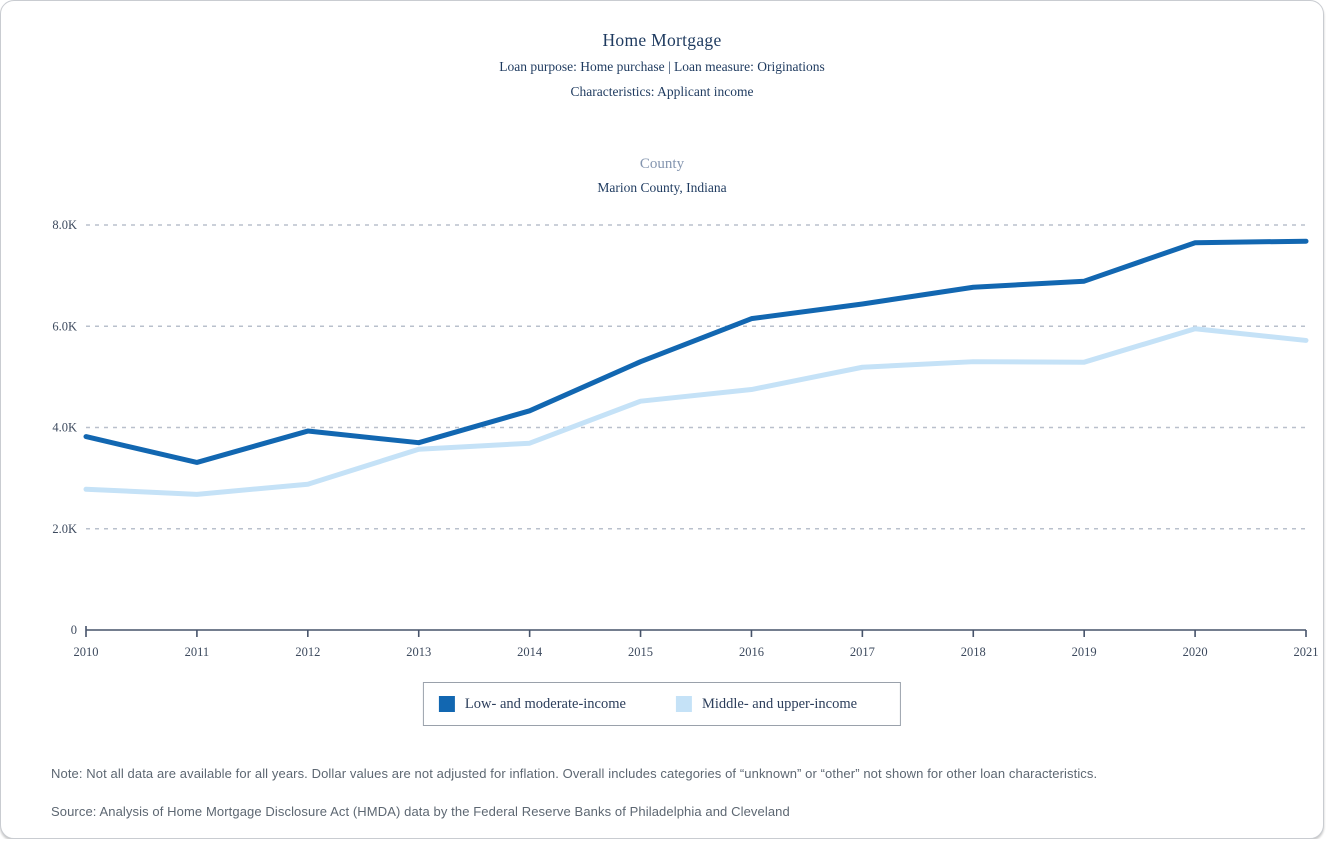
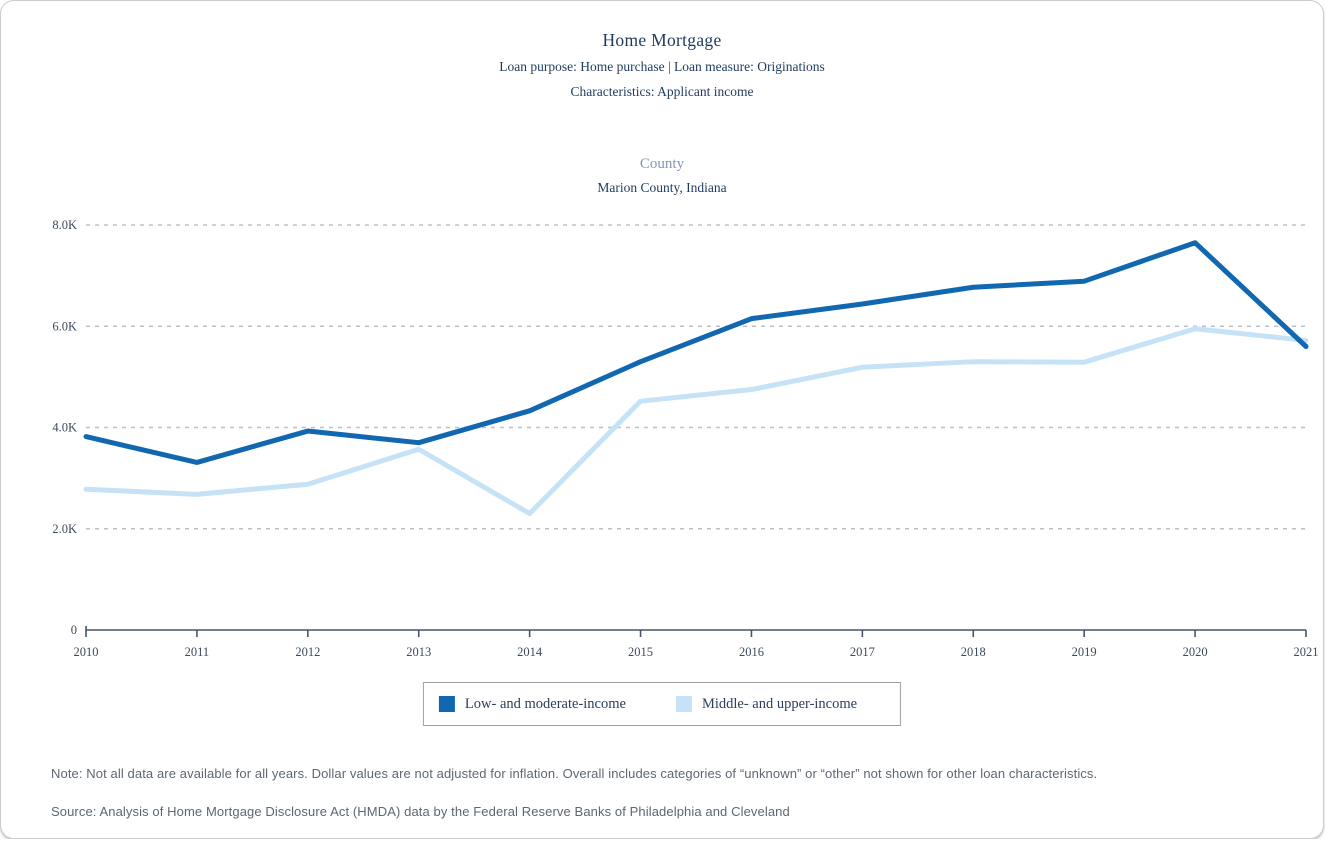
Middle- and upper-income/2014: 3.7K -> 2.3K
Low- and moderate-income/2021: 7.7K -> 5.6K
